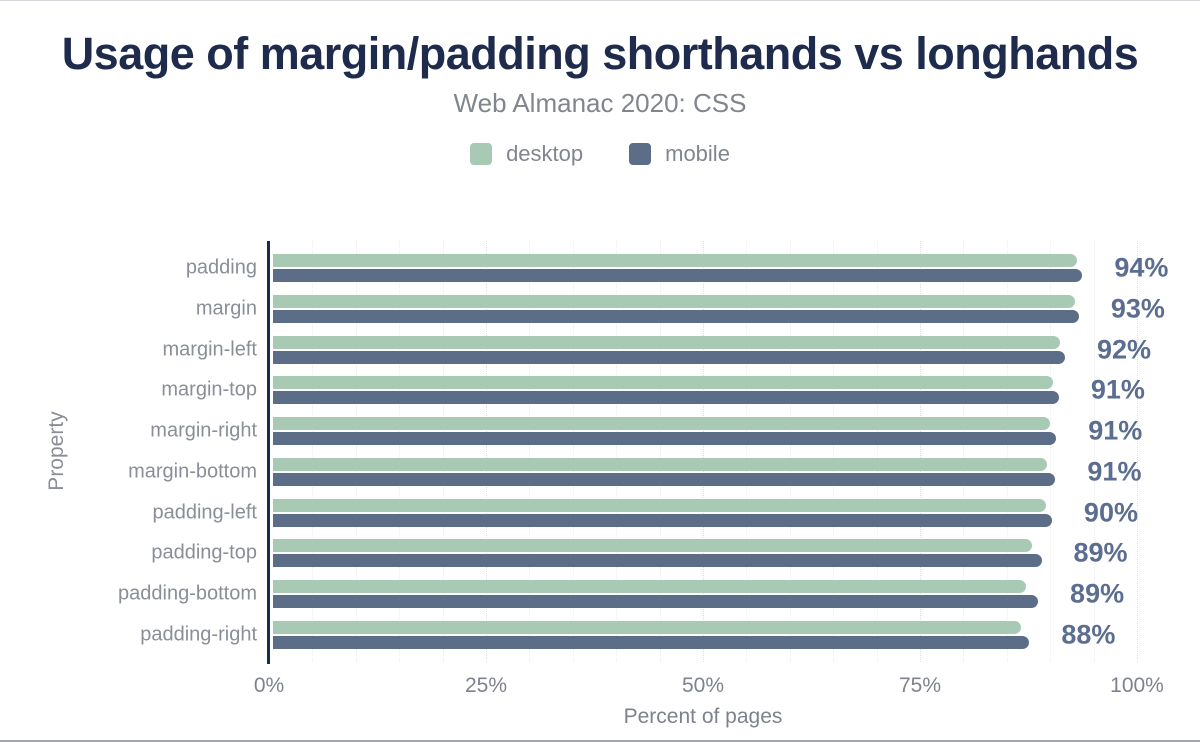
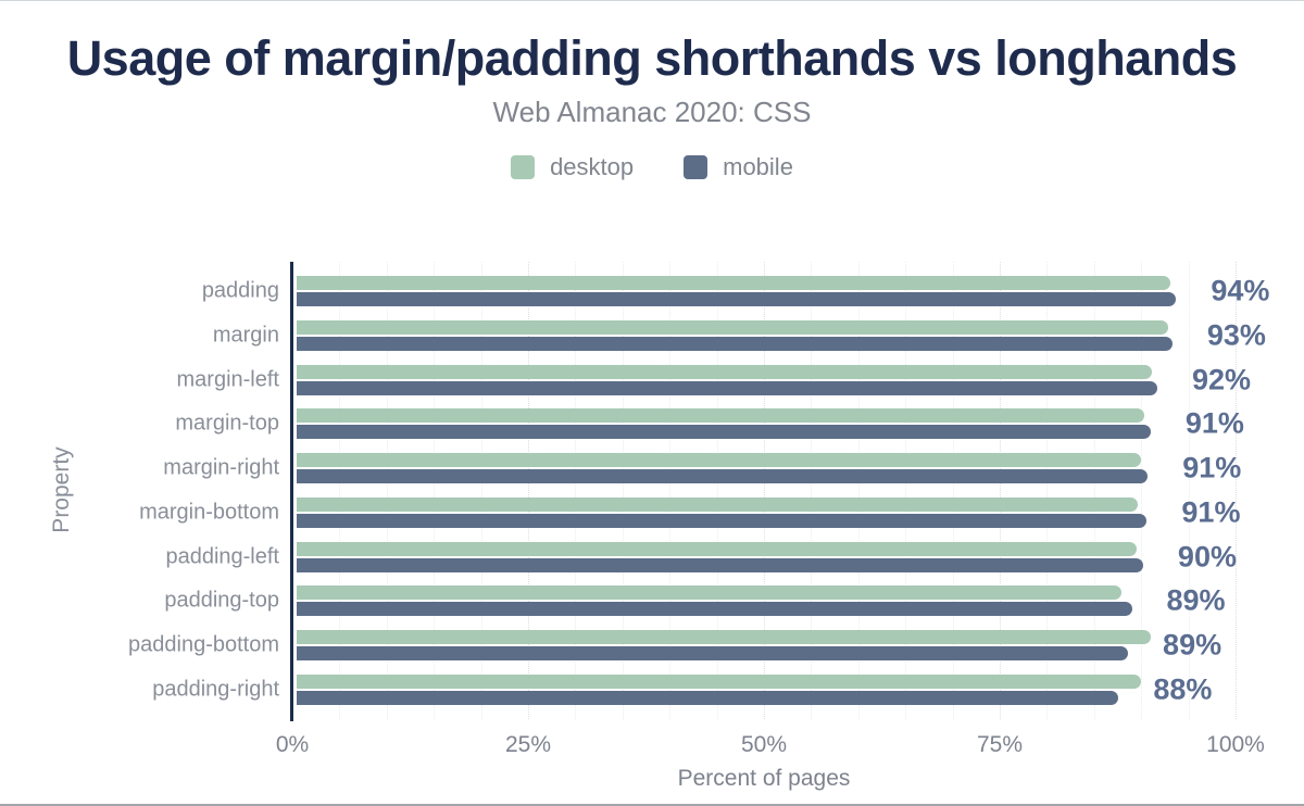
desktop/padding-bottom: 87% -> 91%
desktop/padding-right: 87% -> 90%
